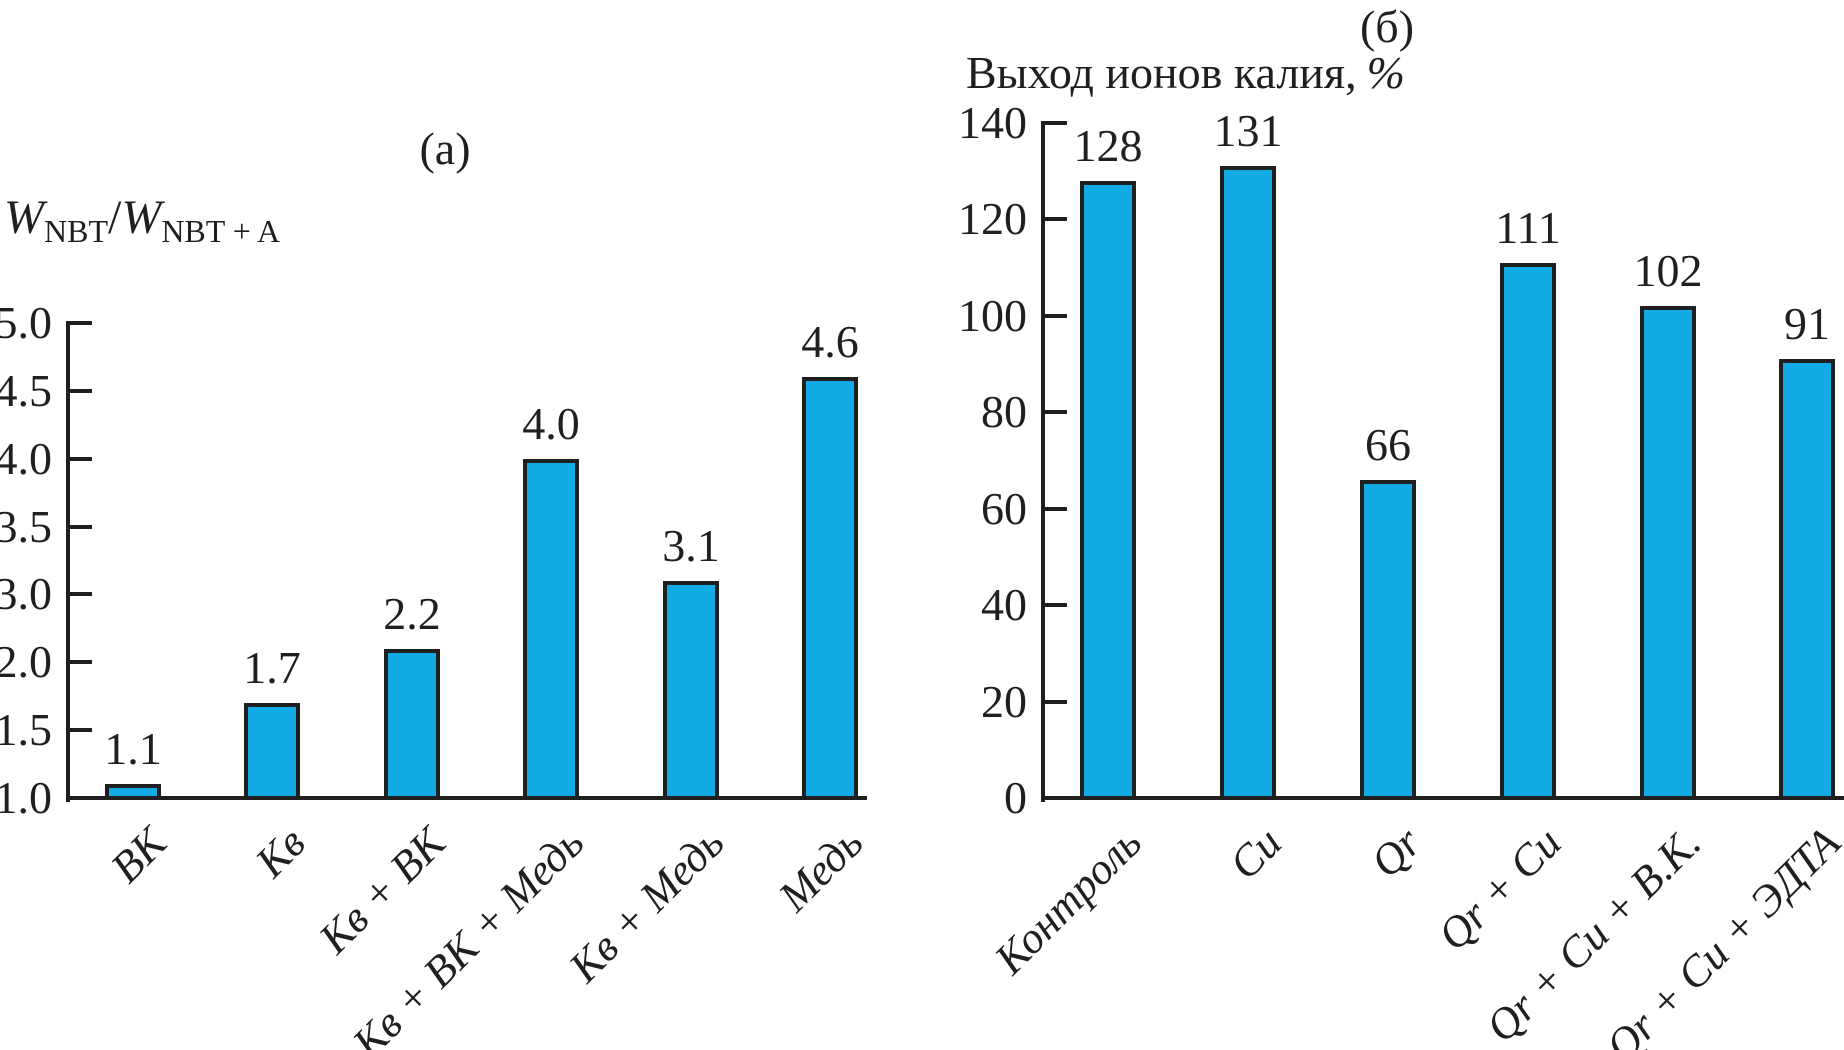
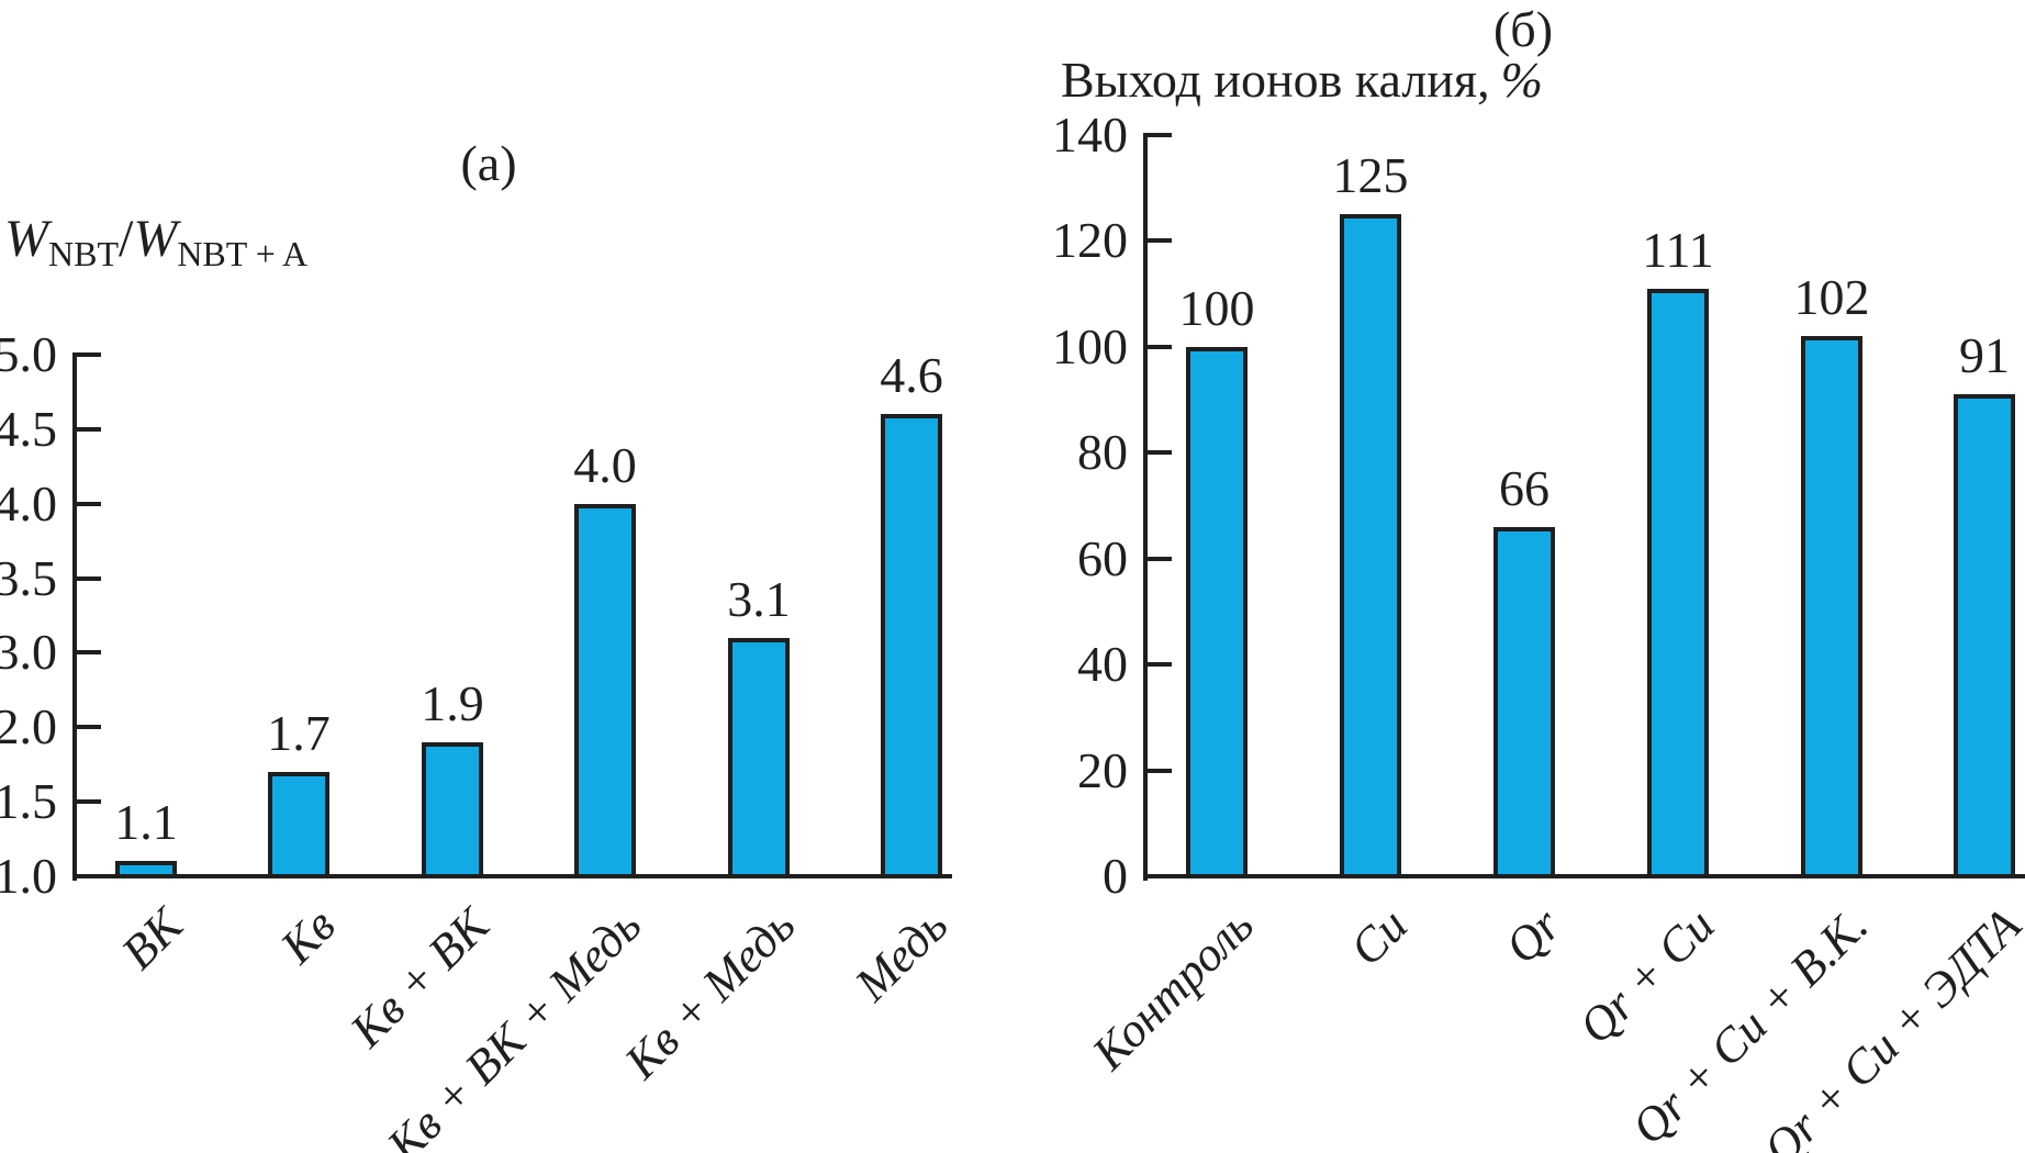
(a)/Кв + ВК: 2.2 -> 1.9
(б)/Контроль: 128 -> 100
(б)/Cu: 131 -> 125
